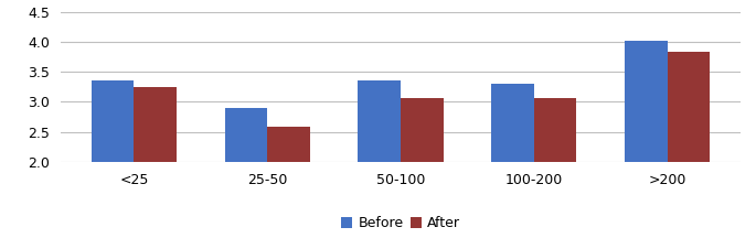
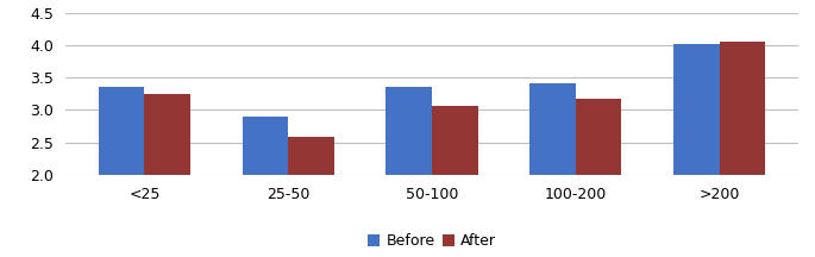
Before/100-200: 3.31 -> 3.42
After/100-200: 3.07 -> 3.18
After/>200: 3.83 -> 4.06
